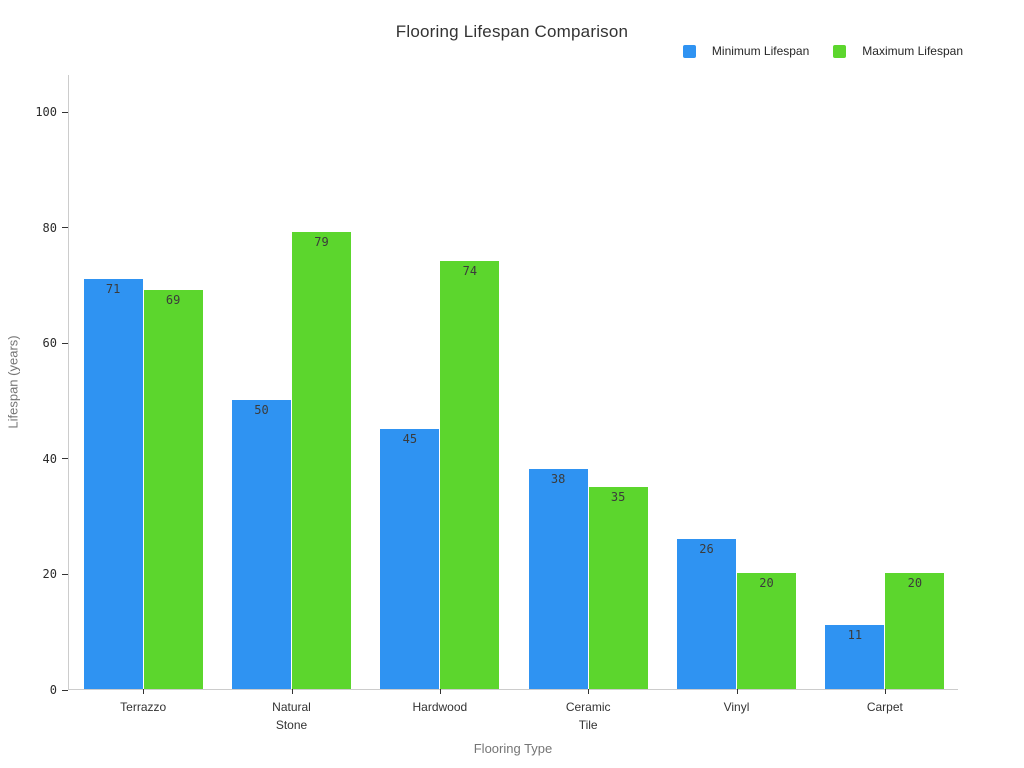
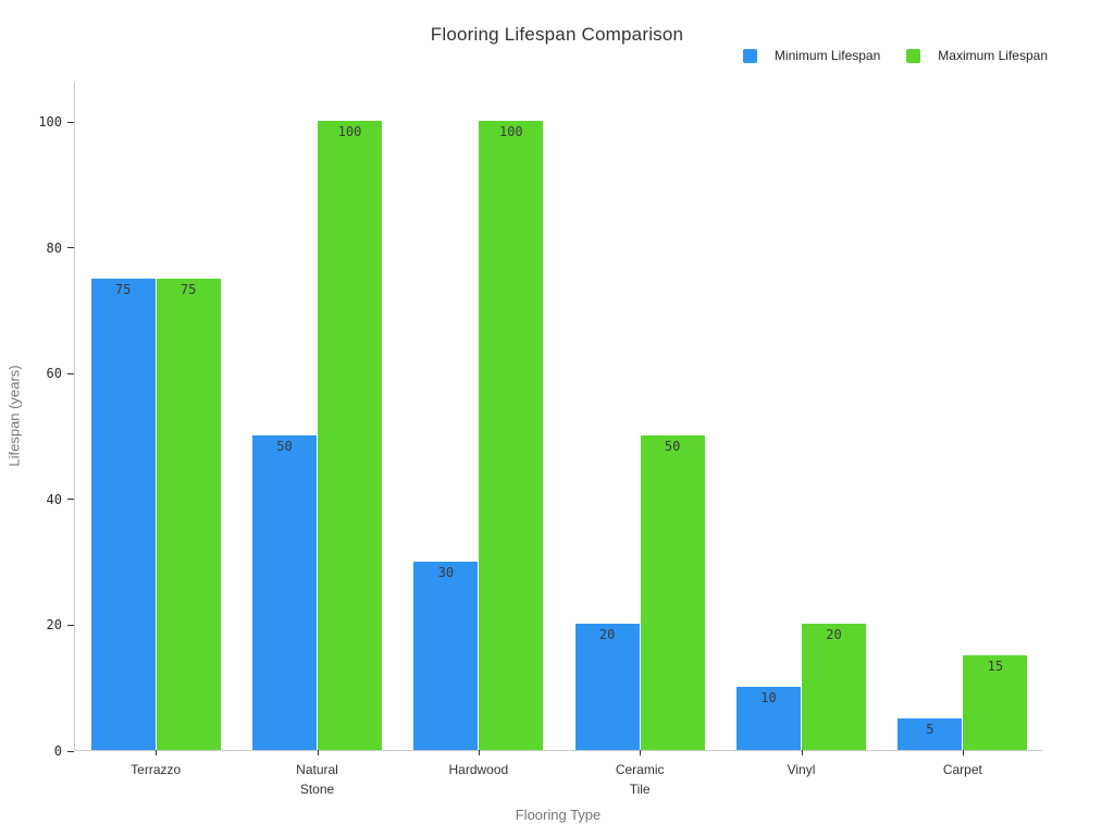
Minimum Lifespan/Terrazzo: 71 -> 75
Maximum Lifespan/Terrazzo: 69 -> 75
Maximum Lifespan/Natural Stone: 79 -> 100
Minimum Lifespan/Hardwood: 45 -> 30
Maximum Lifespan/Hardwood: 74 -> 100
Minimum Lifespan/Ceramic Tile: 38 -> 20
Maximum Lifespan/Ceramic Tile: 35 -> 50
Minimum Lifespan/Vinyl: 26 -> 10
Minimum Lifespan/Carpet: 11 -> 5
Maximum Lifespan/Carpet: 20 -> 15
